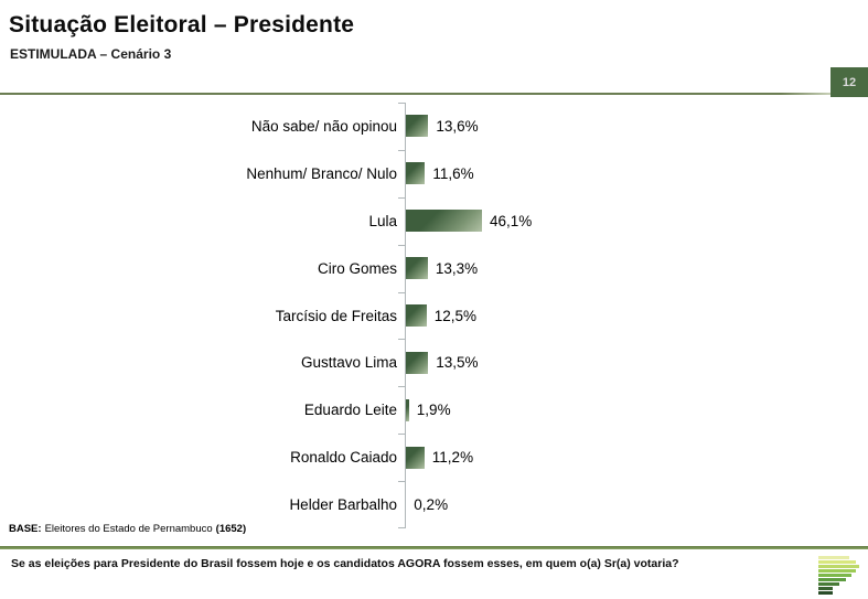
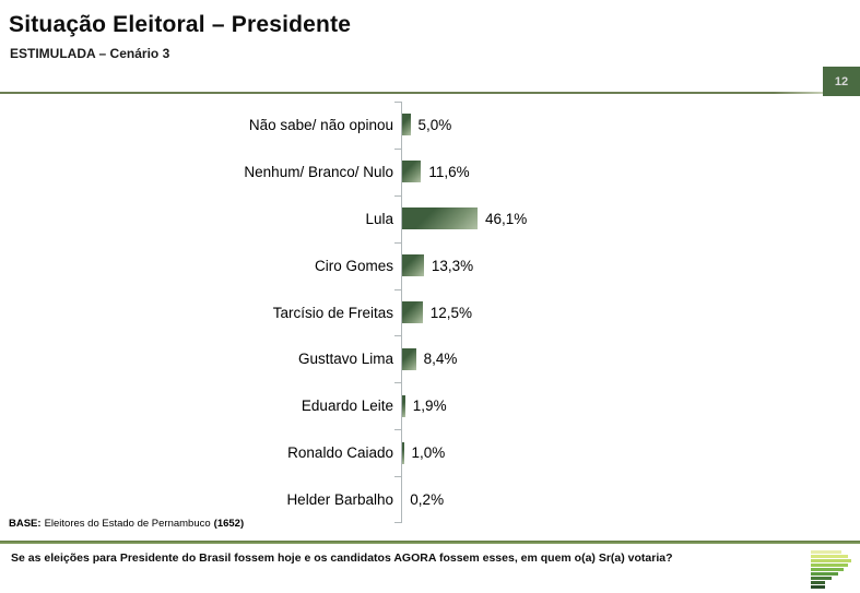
Não sabe/ não opinou: 13,6% -> 5,0%
Gusttavo Lima: 13,5% -> 8,4%
Ronaldo Caiado: 11,2% -> 1,0%
